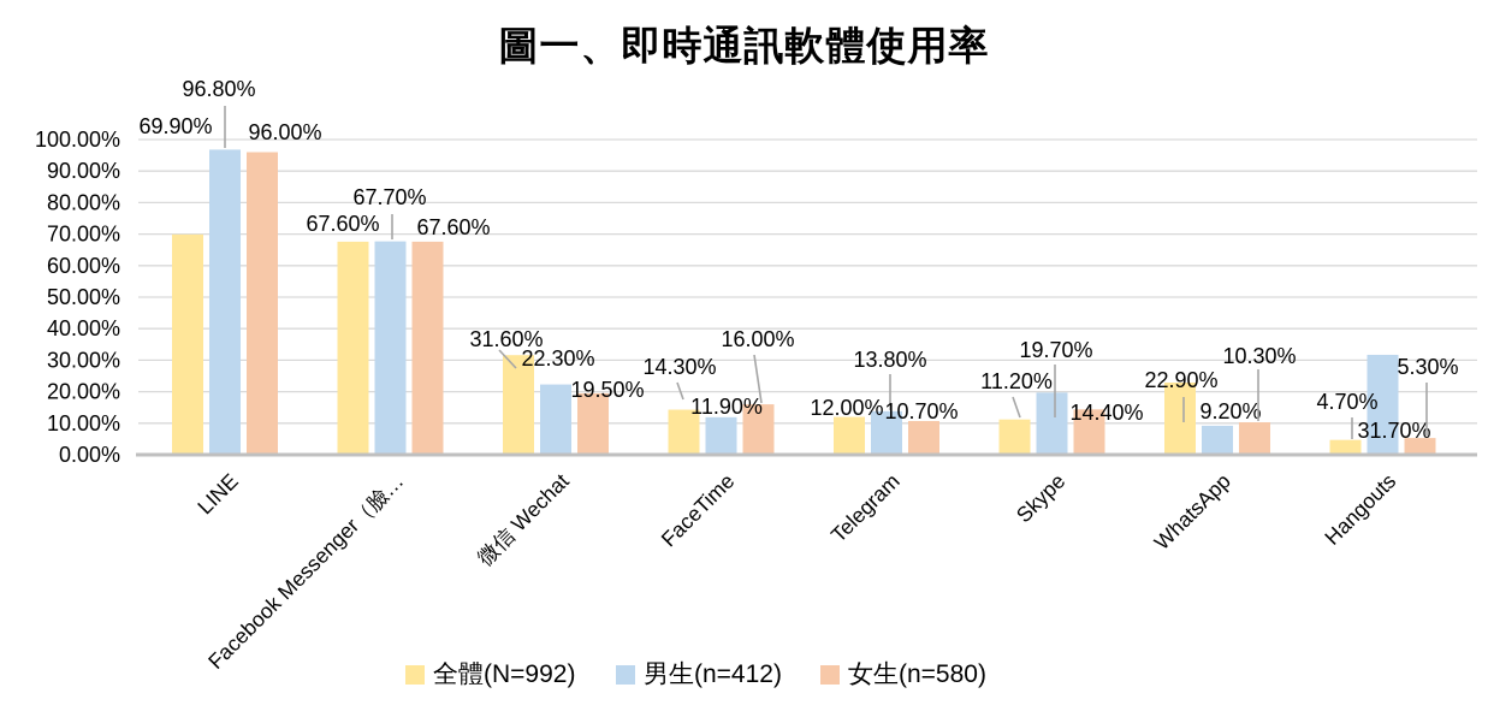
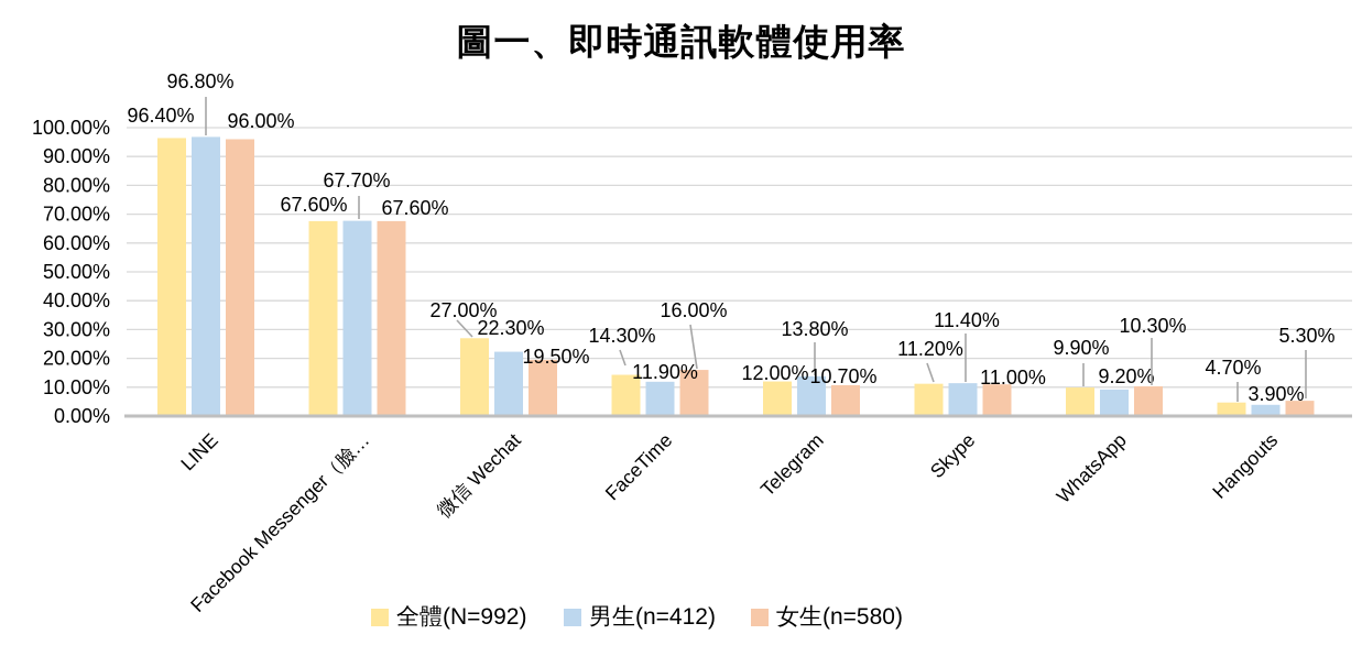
全體(N=992)/LINE: 69.90% -> 96.40%
全體(N=992)/微信 Wechat: 31.60% -> 27.00%
男生(n=412)/Skype: 19.70% -> 11.40%
女生(n=580)/Skype: 14.40% -> 11.00%
全體(N=992)/WhatsApp: 22.90% -> 9.90%
男生(n=412)/Hangouts: 31.70% -> 3.90%
